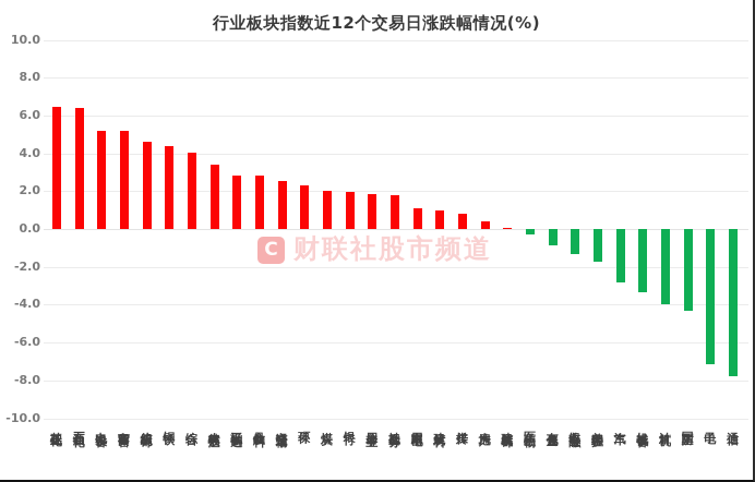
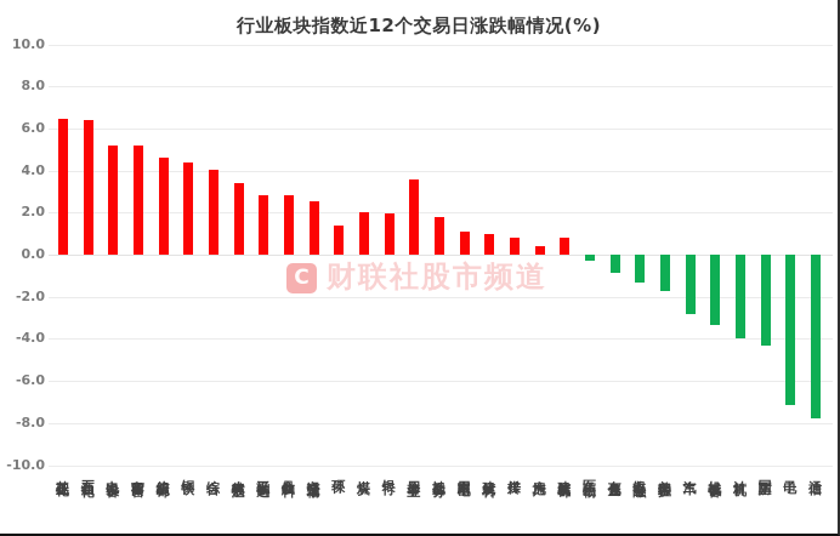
环保: 2.3 -> 1.4
公用事业: 1.9 -> 3.6
建筑装饰: 0.1 -> 0.8
